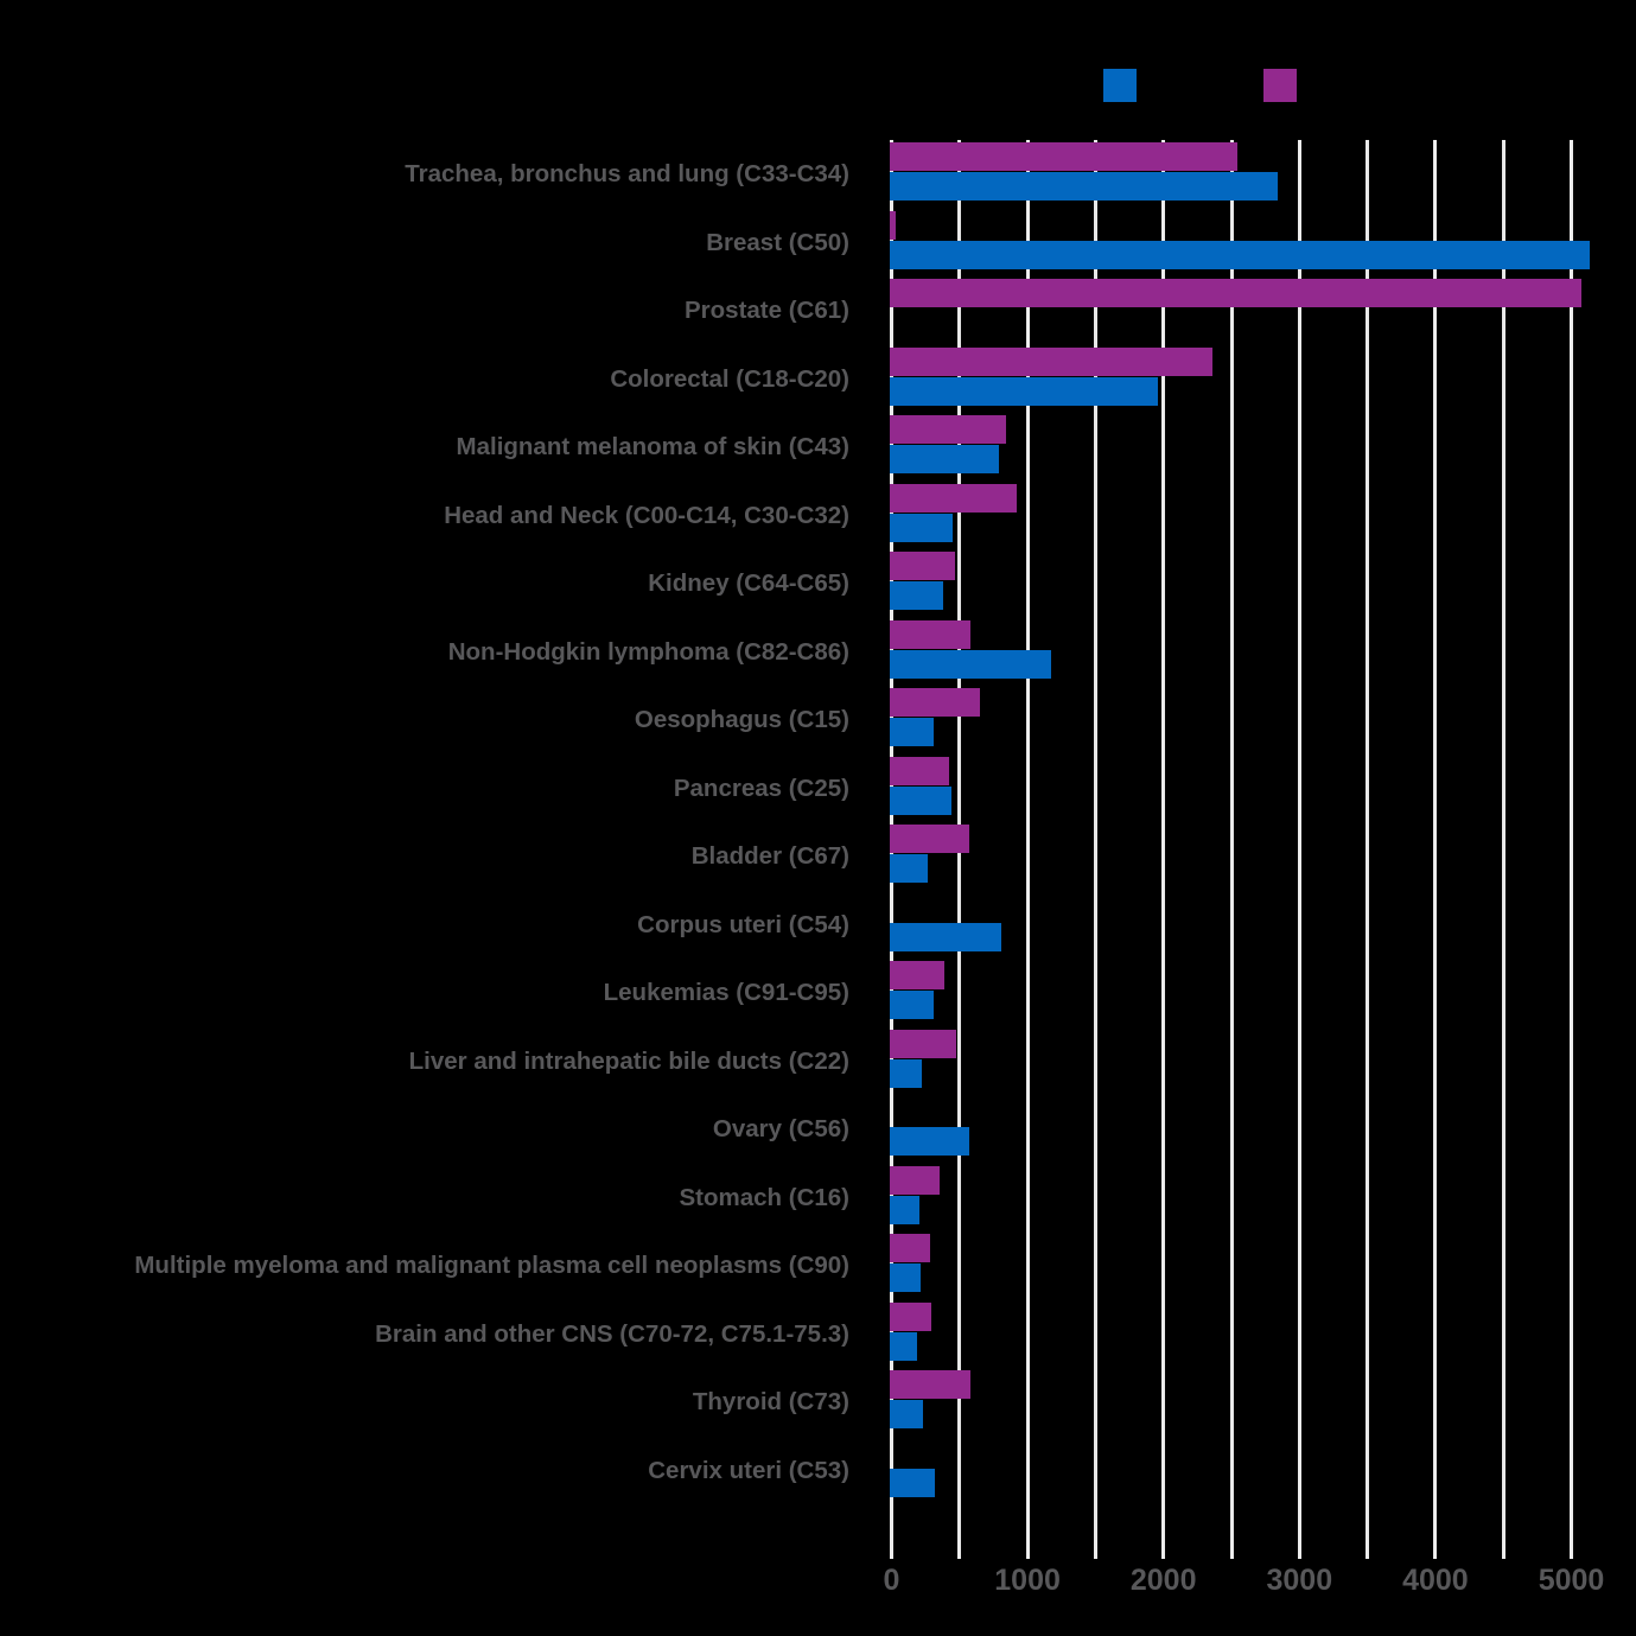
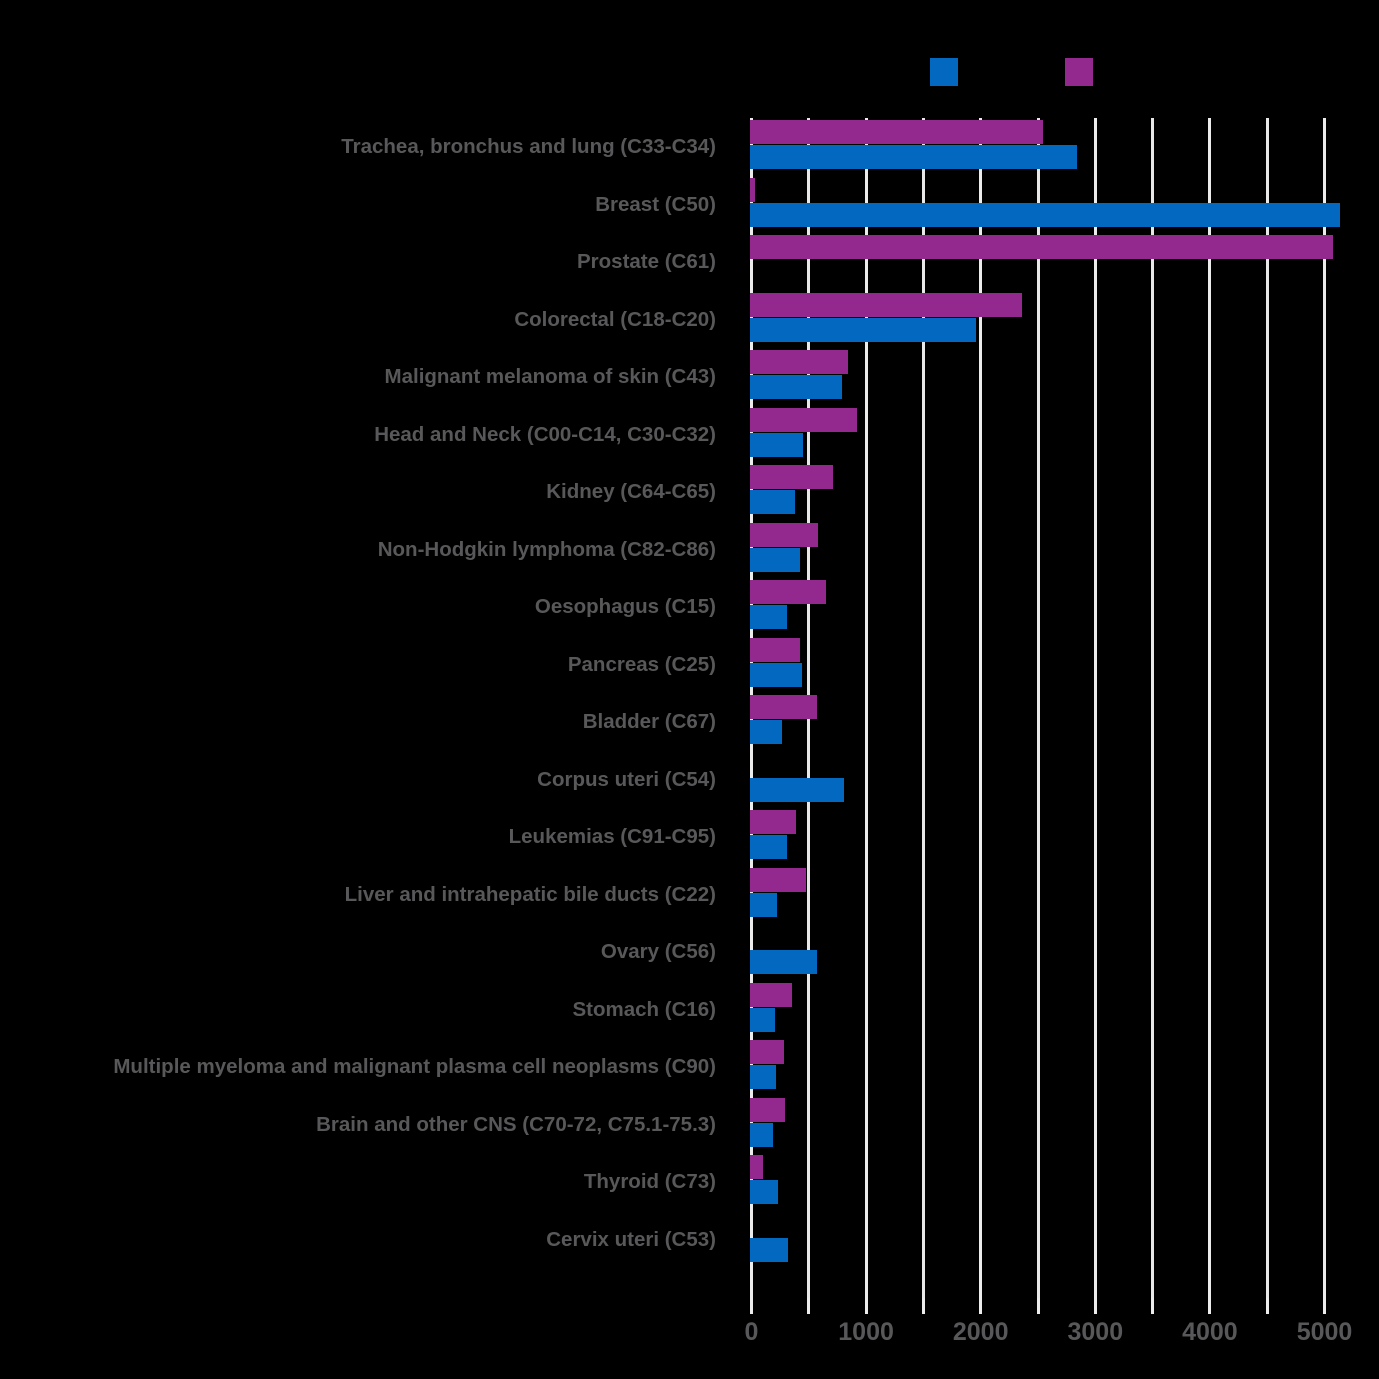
Males/Kidney (C64-C65): 480 -> 720
Females/Non-Hodgkin lymphoma (C82-C86): 1190 -> 440
Males/Thyroid (C73): 590 -> 120
